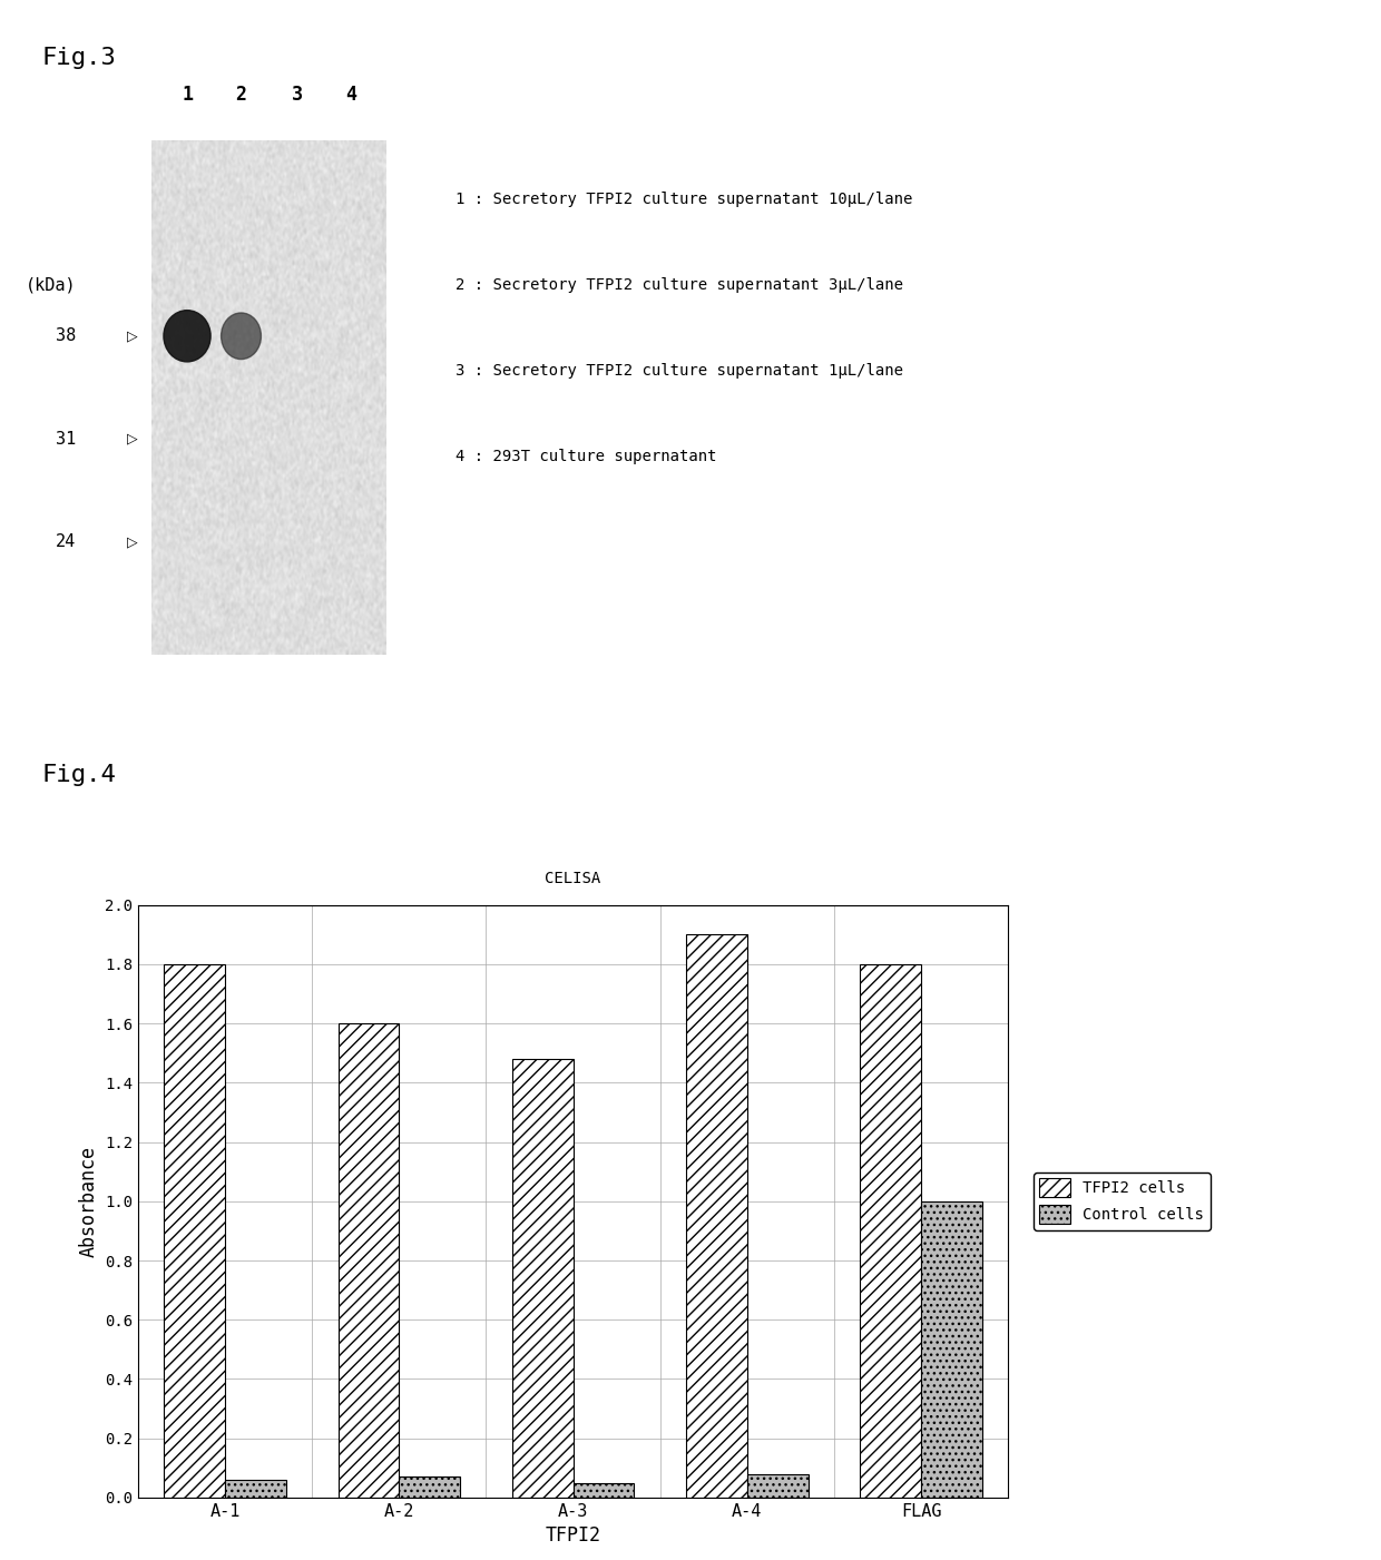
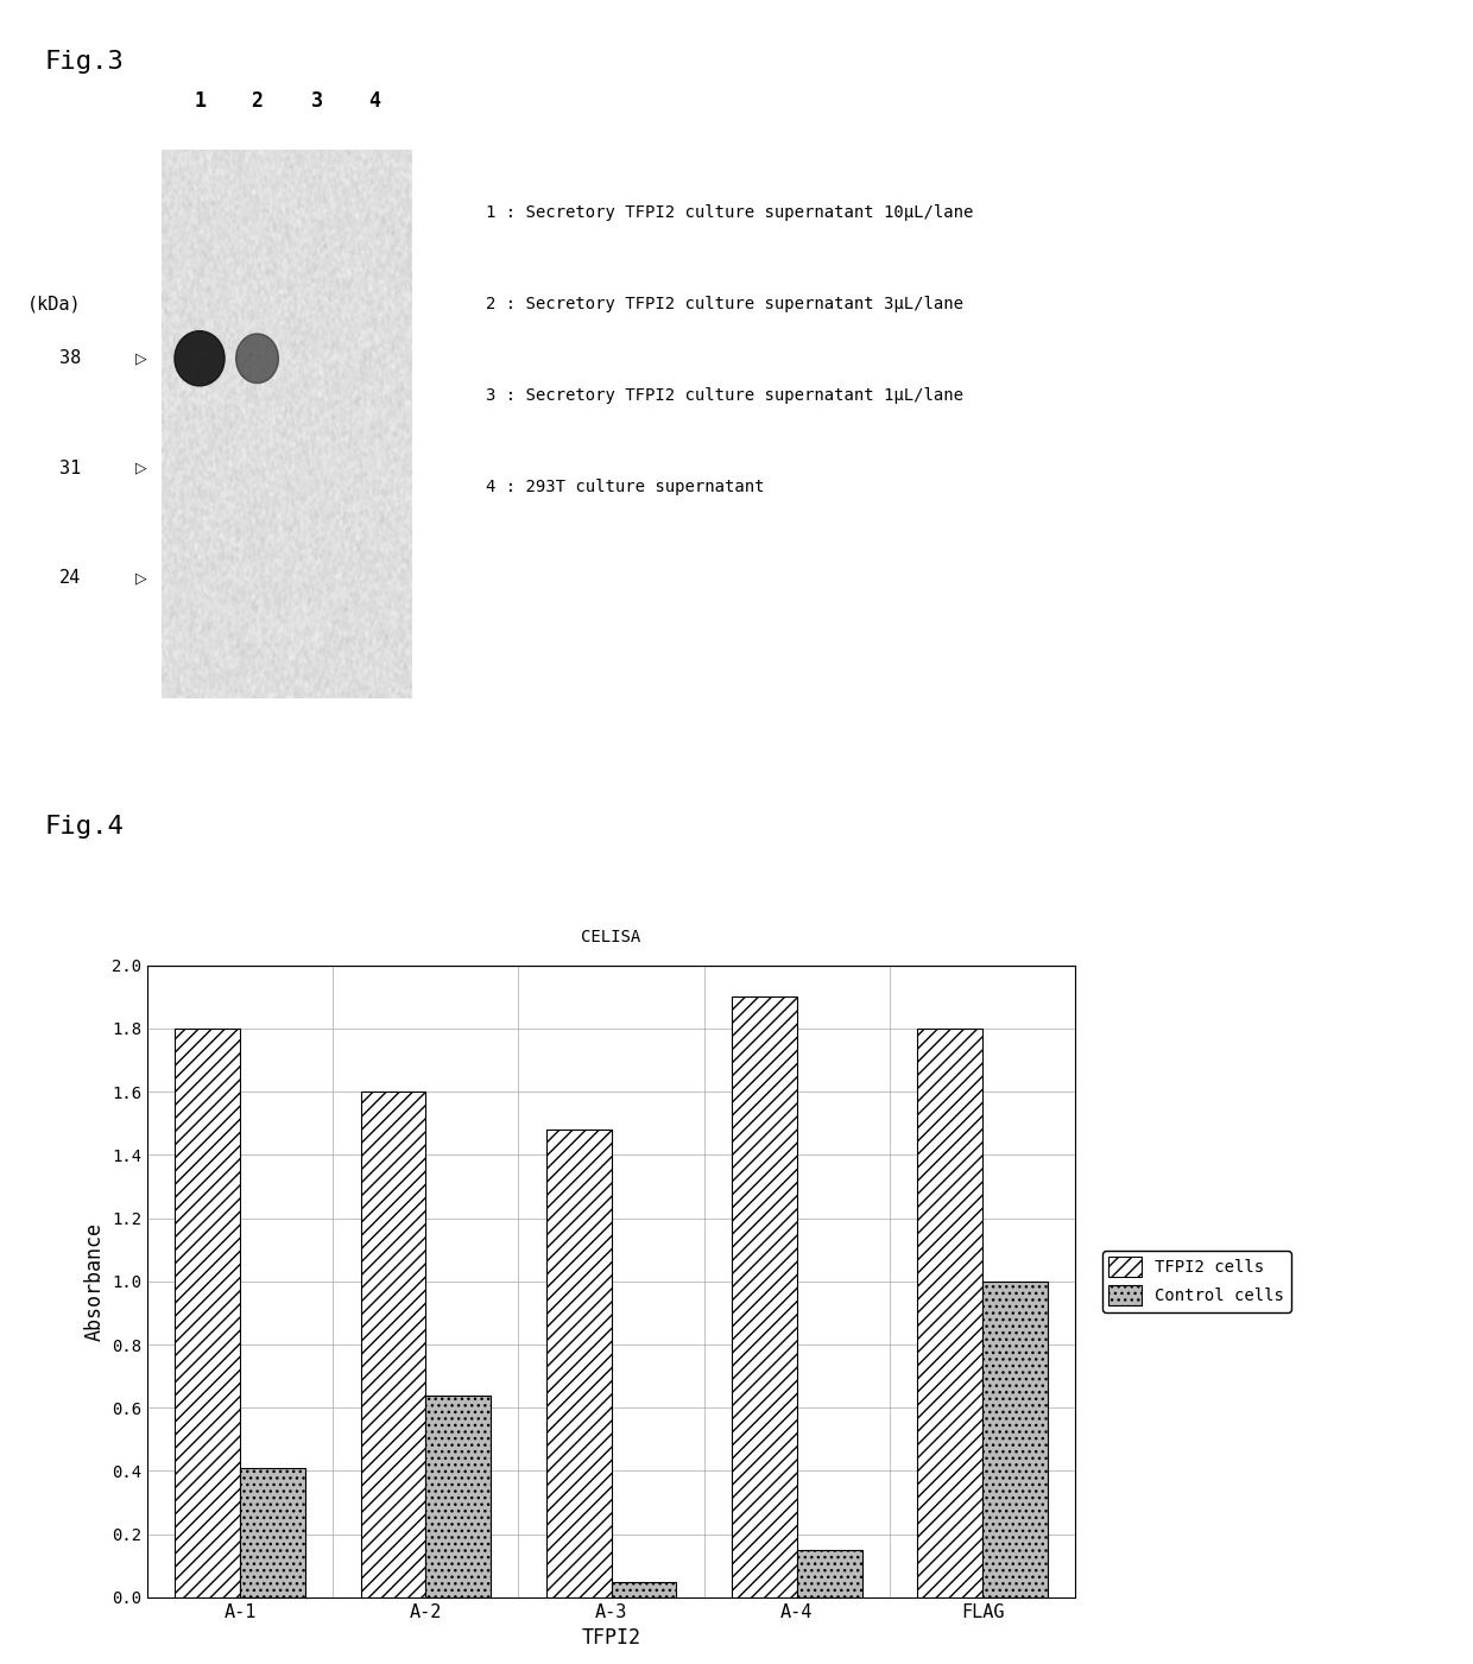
Control cells/A-1: 0.06 -> 0.41
Control cells/A-2: 0.07 -> 0.64
Control cells/A-4: 0.08 -> 0.15
